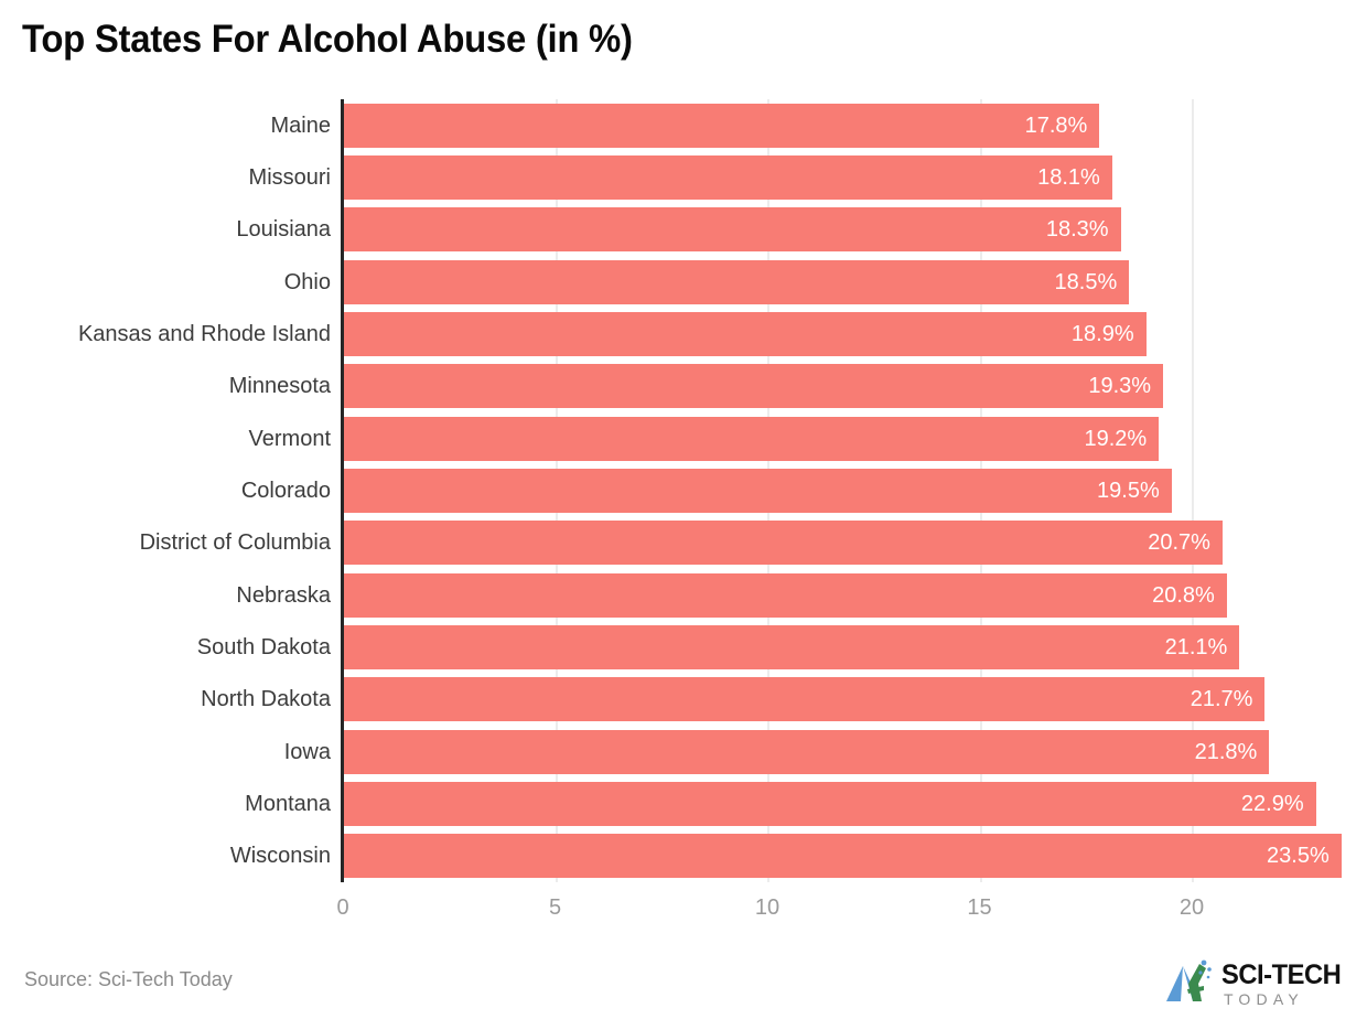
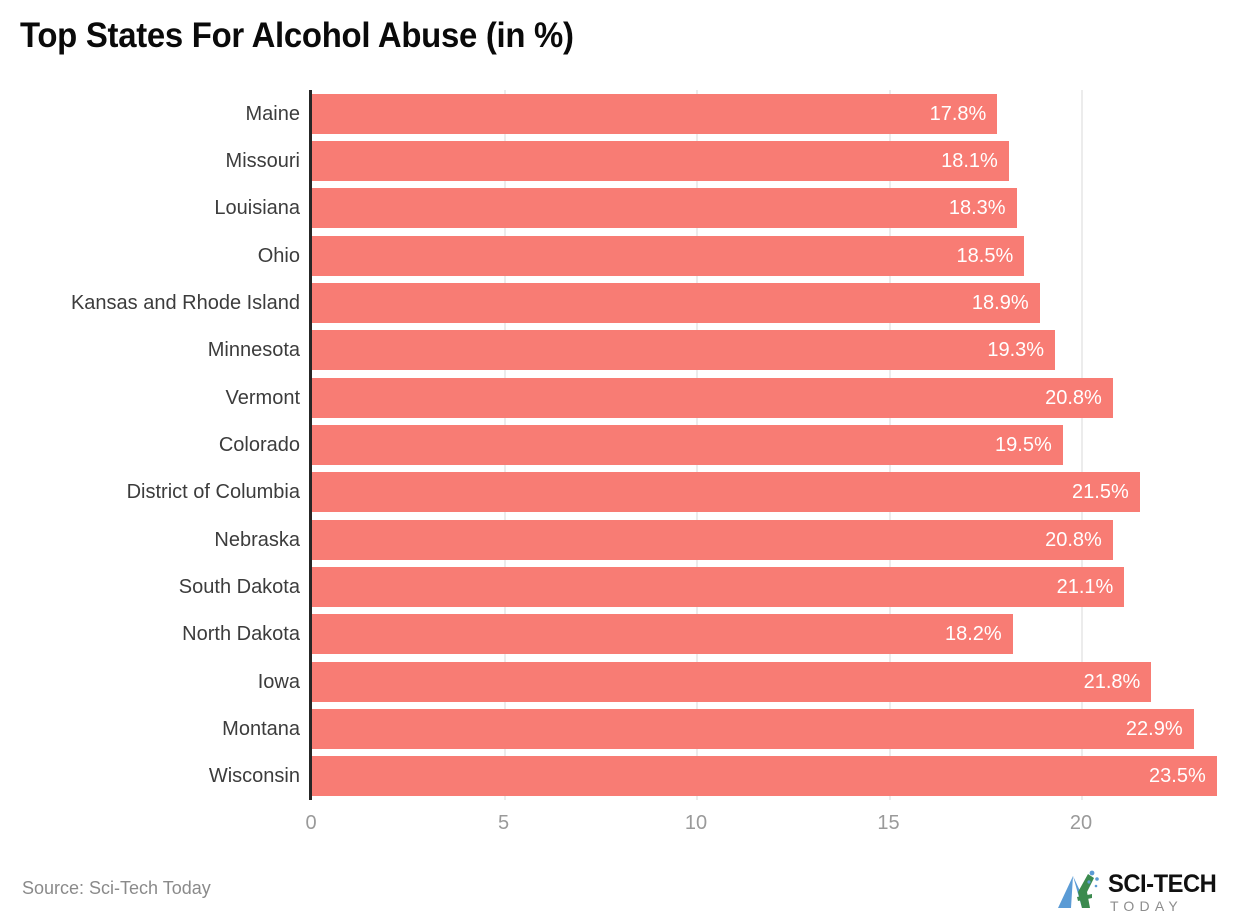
Vermont: 19.2% -> 20.8%
District of Columbia: 20.7% -> 21.5%
North Dakota: 21.7% -> 18.2%
